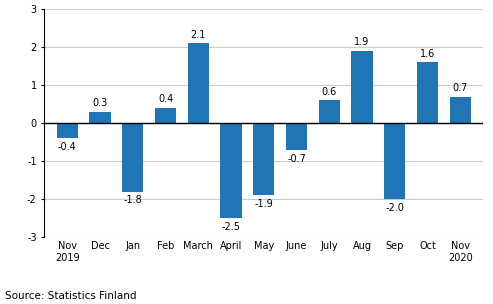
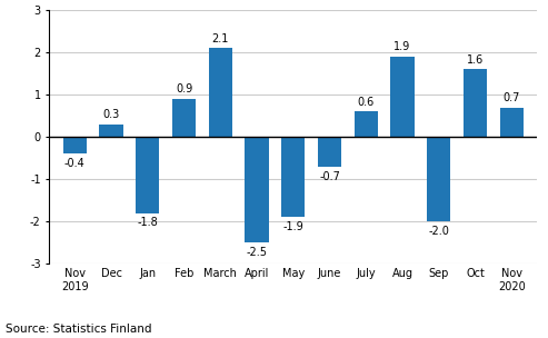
Feb: 0.4 -> 0.9
